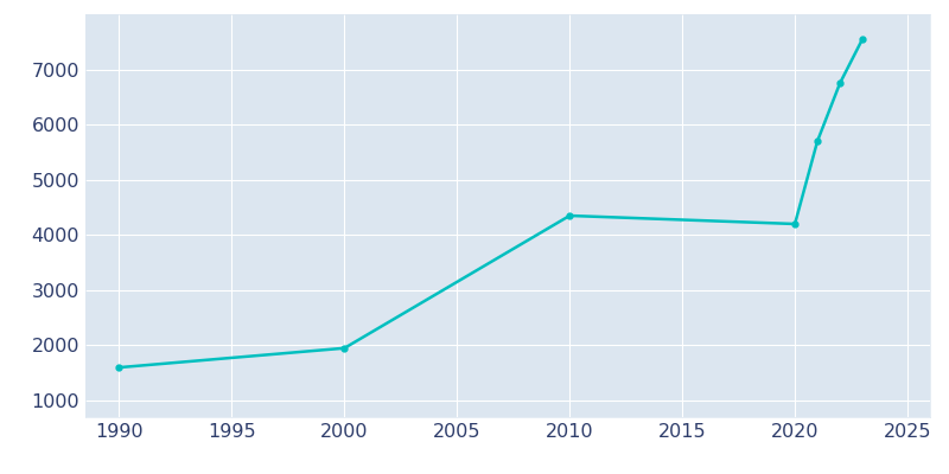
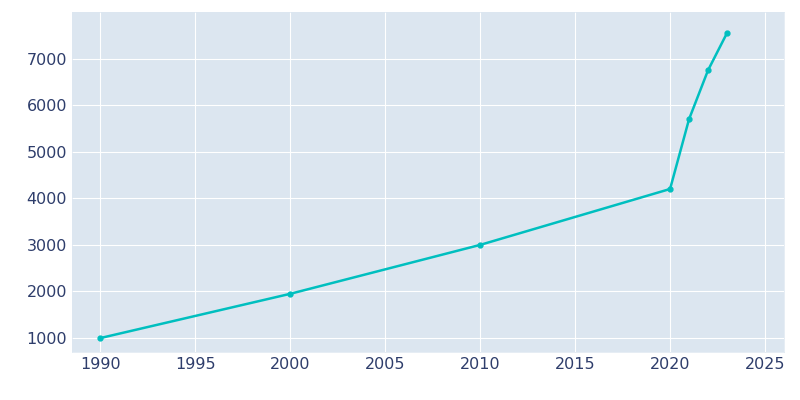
1990: 1600 -> 1000
2010: 4350 -> 3000
